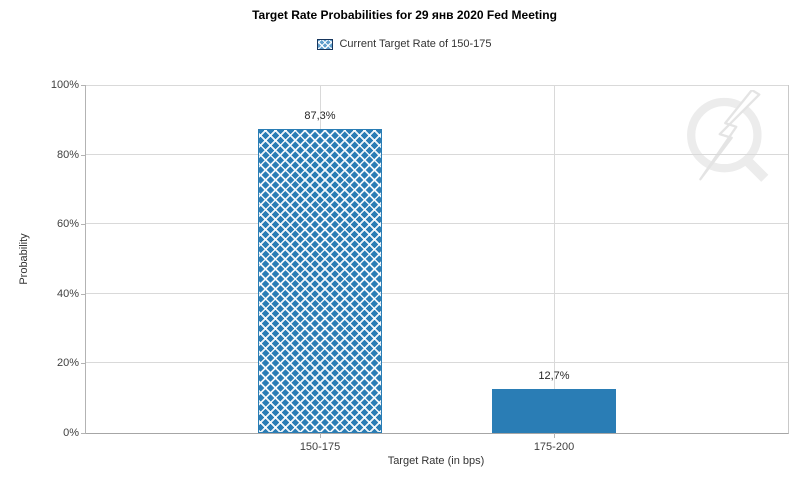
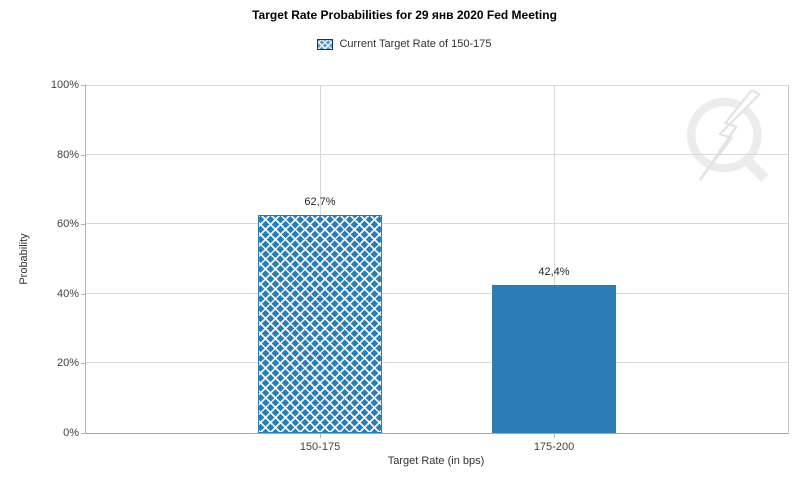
150-175: 87,3% -> 62,7%
175-200: 12,7% -> 42,4%
